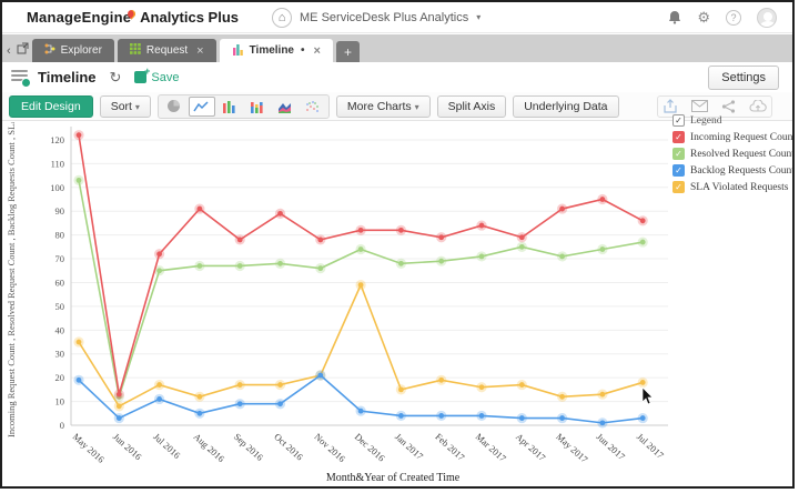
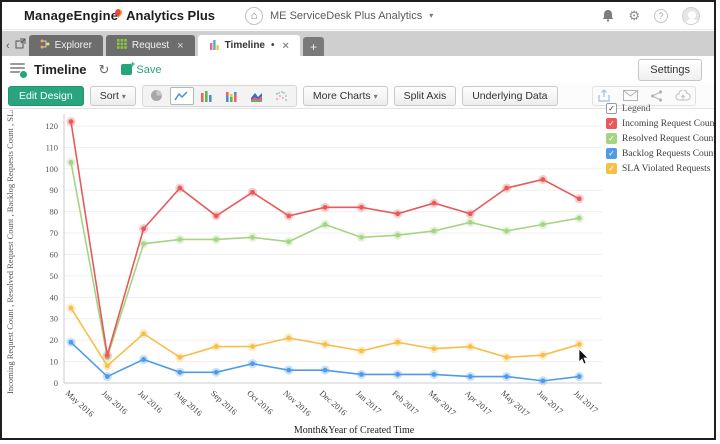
SLA Violated Requests/Jul 2016: 17 -> 23
Backlog Requests Count/Sep 2016: 9 -> 5
Backlog Requests Count/Nov 2016: 21 -> 6
SLA Violated Requests/Dec 2016: 59 -> 18
